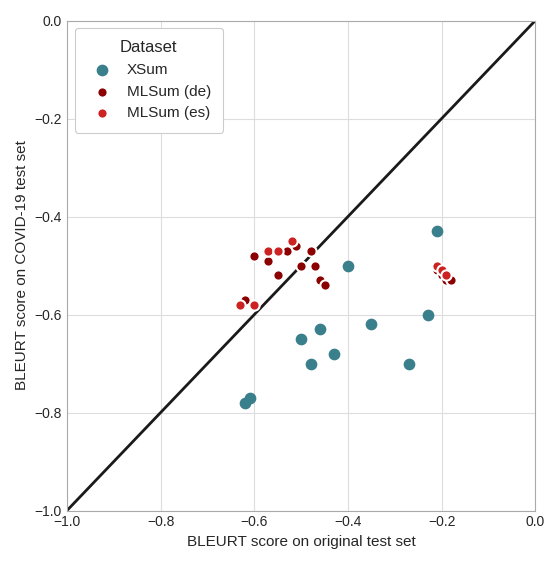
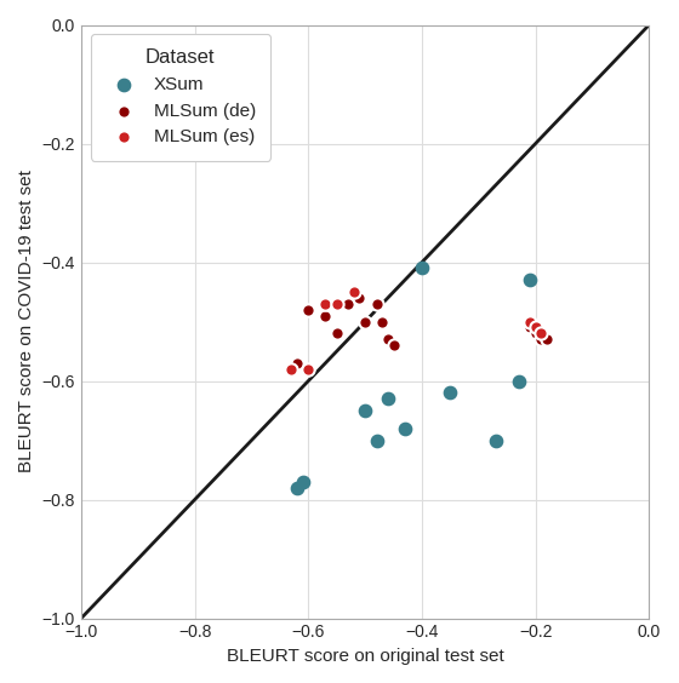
XSum/−0.4: -0.50 -> -0.41
